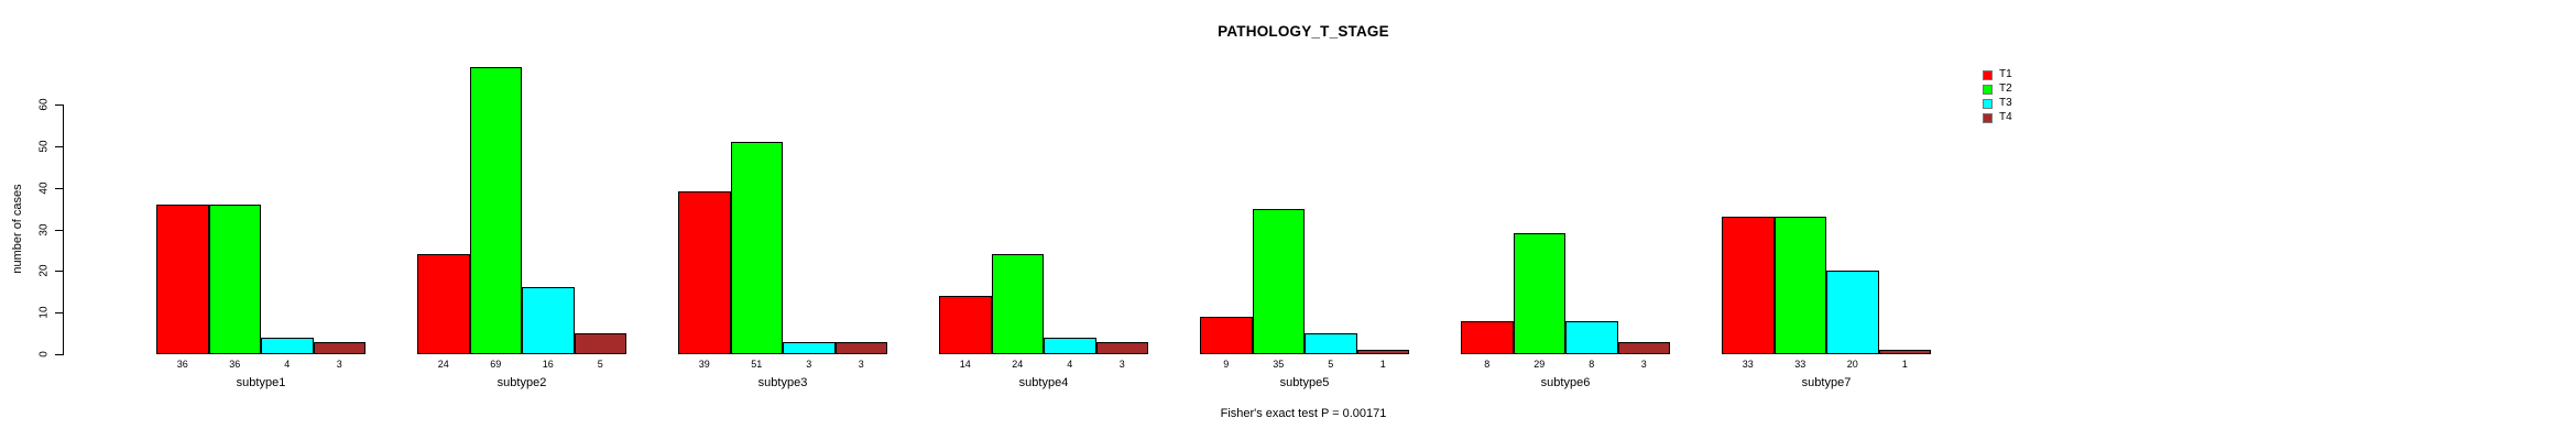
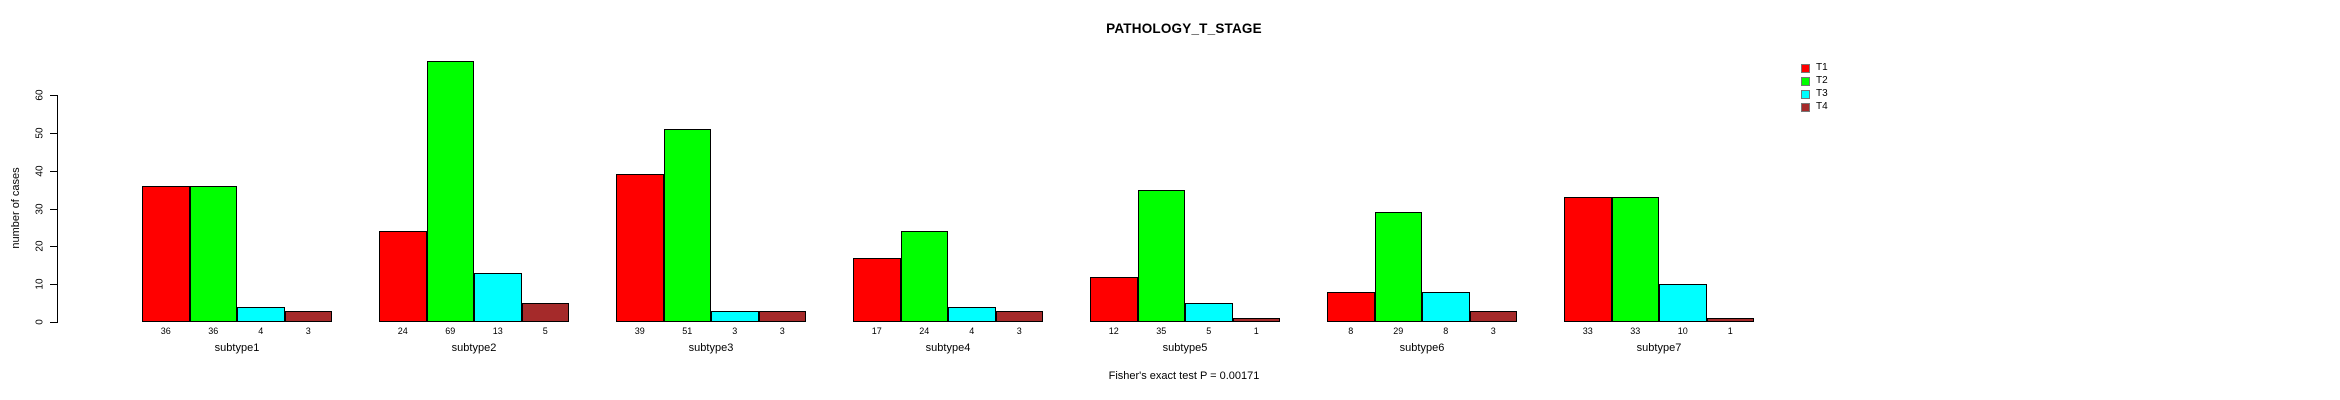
T3/subtype2: 16 -> 13
T1/subtype4: 14 -> 17
T1/subtype5: 9 -> 12
T3/subtype7: 20 -> 10
